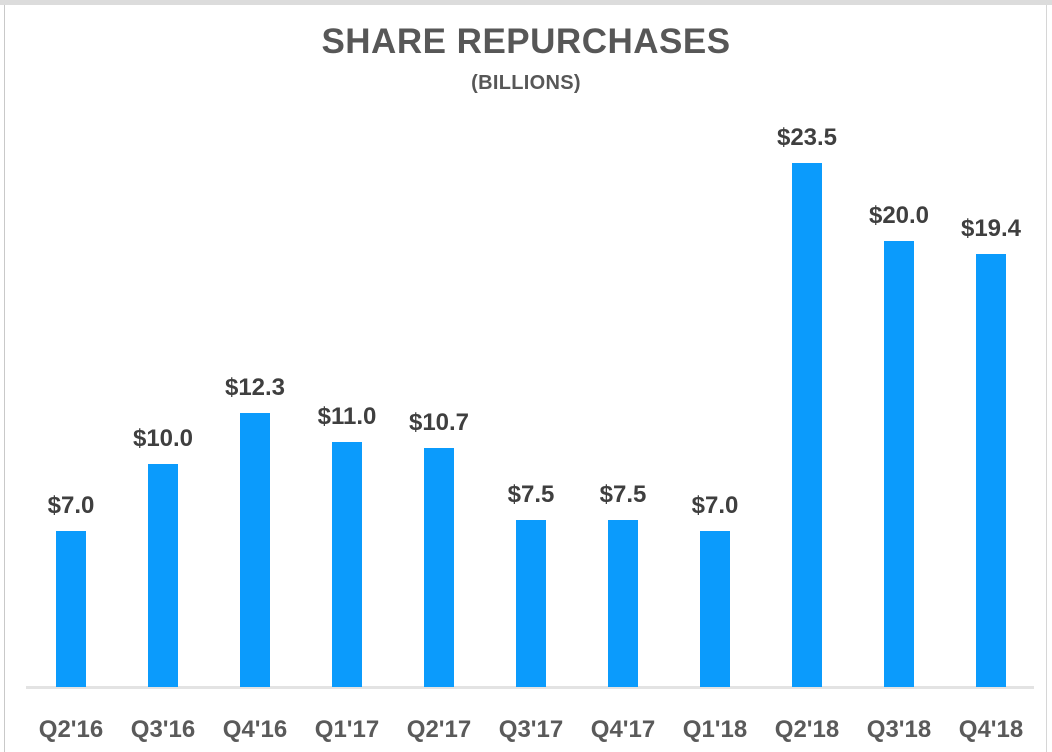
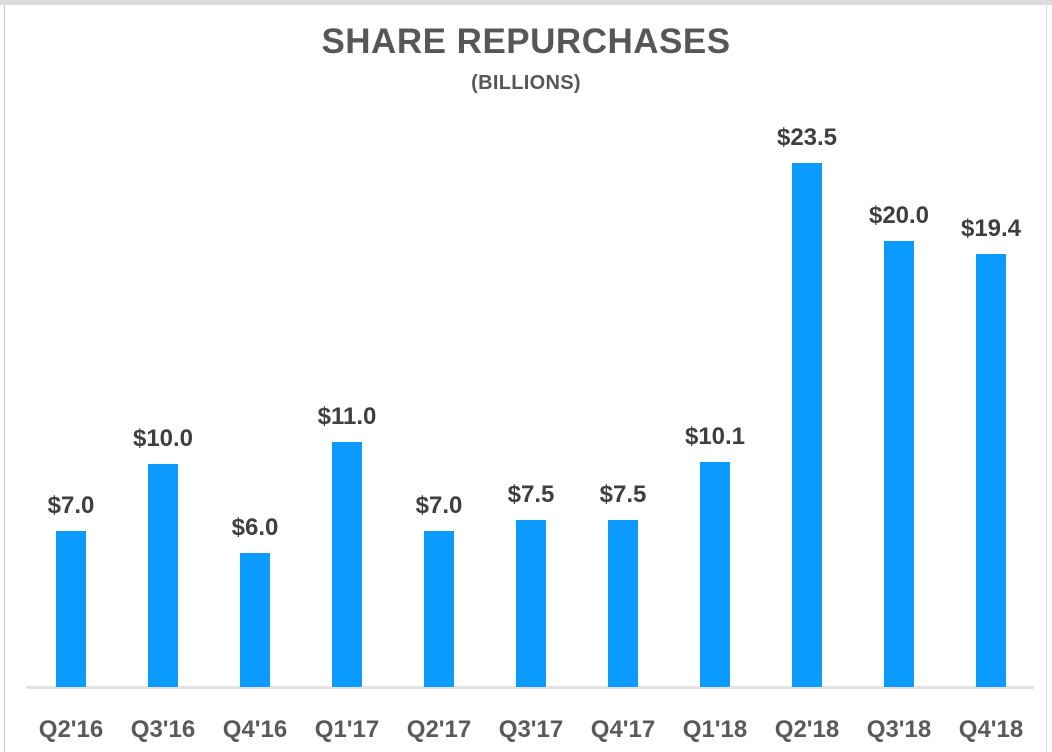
Q4'16: $12.3 -> $6.0
Q2'17: $10.7 -> $7.0
Q1'18: $7.0 -> $10.1
